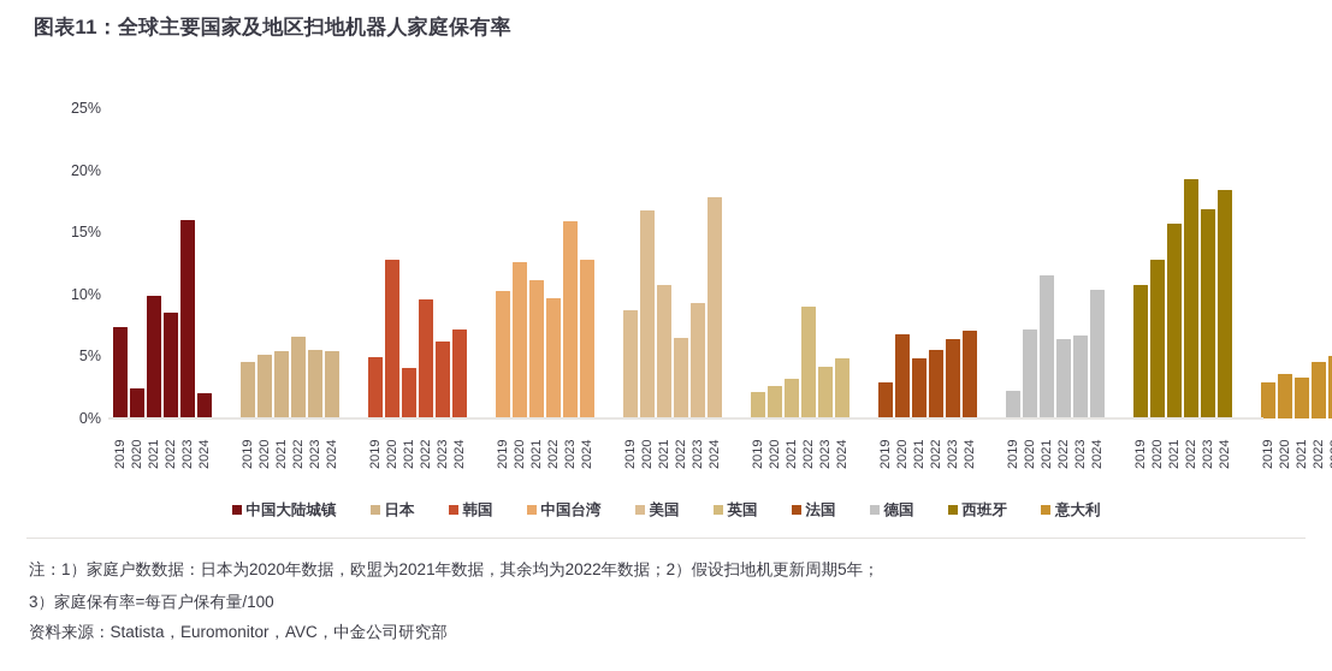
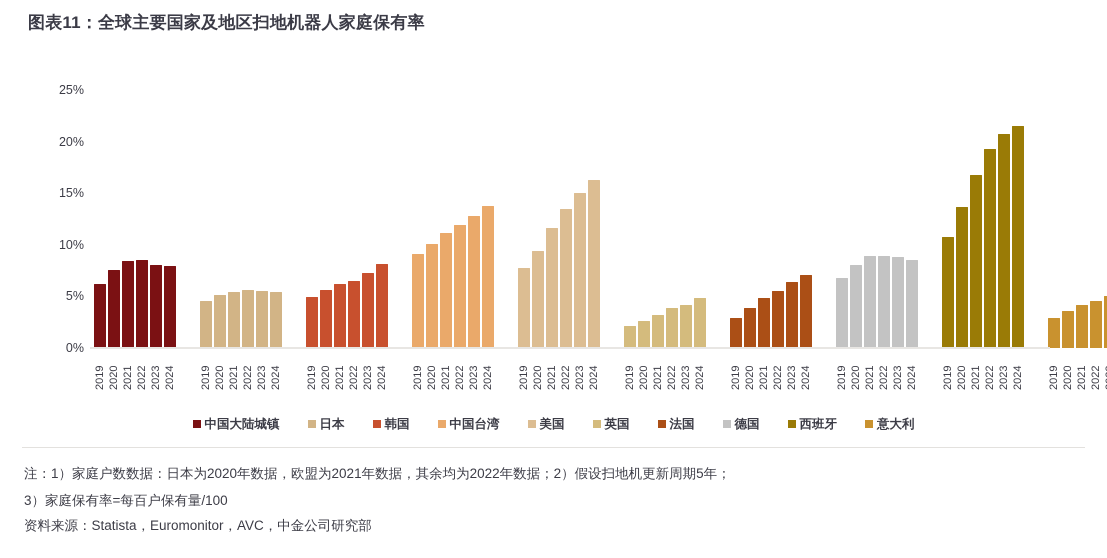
中国大陆城镇/2019: 7.4% -> 6.2%
中国台湾/2019: 10.3% -> 9.1%
美国/2019: 8.7% -> 7.8%
德国/2019: 2.2% -> 6.8%
中国大陆城镇/2020: 2.4% -> 7.6%
韩国/2020: 12.8% -> 5.6%
中国台湾/2020: 12.6% -> 10.1%
美国/2020: 16.8% -> 9.4%
法国/2020: 6.8% -> 3.9%
德国/2020: 7.2% -> 8.0%
西班牙/2020: 12.8% -> 13.7%
中国大陆城镇/2021: 9.9% -> 8.4%
韩国/2021: 4.1% -> 6.2%
美国/2021: 10.8% -> 11.6%
德国/2021: 11.5% -> 8.9%
西班牙/2021: 15.7% -> 16.8%
意大利/2021: 3.3% -> 4.2%
日本/2022: 6.6% -> 5.6%
韩国/2022: 9.6% -> 6.5%
中国台湾/2022: 9.7% -> 11.9%
美国/2022: 6.5% -> 13.5%
英国/2022: 9.0% -> 3.9%
德国/2022: 6.4% -> 8.9%
中国大陆城镇/2023: 16.0% -> 8.0%
韩国/2023: 6.2% -> 7.3%
中国台湾/2023: 15.9% -> 12.8%
美国/2023: 9.3% -> 15.0%
德国/2023: 6.7% -> 8.8%
西班牙/2023: 16.9% -> 20.7%
中国大陆城镇/2024: 2.0% -> 7.9%
韩国/2024: 7.2% -> 8.1%
中国台湾/2024: 12.8% -> 13.8%
美国/2024: 17.8% -> 16.3%
德国/2024: 10.4% -> 8.5%
西班牙/2024: 18.4% -> 21.5%
